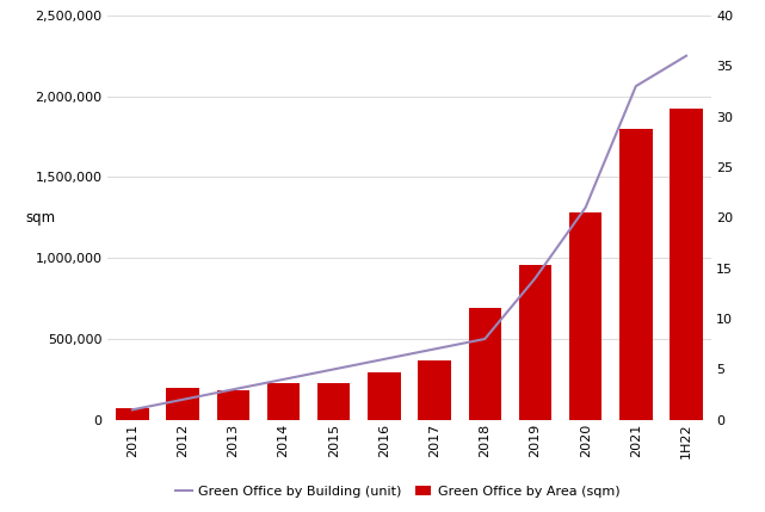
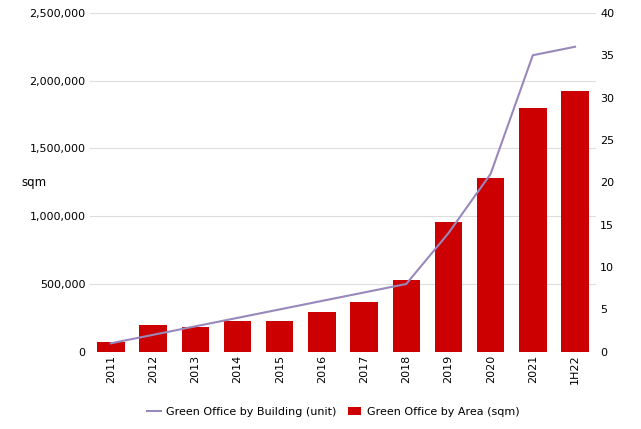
Green Office by Area (sqm)/2018: 690,000 -> 530,000
Green Office by Building (unit)/2021: 33 -> 35
